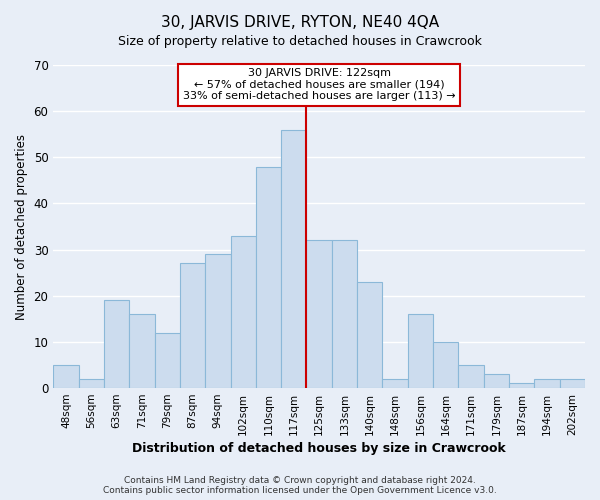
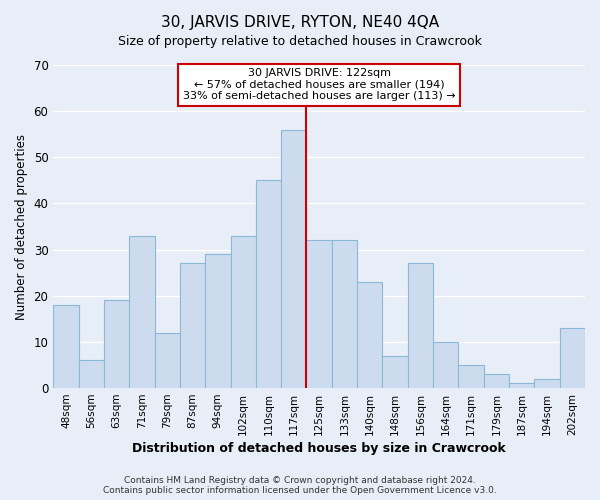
48sqm: 5 -> 18
56sqm: 2 -> 6
71sqm: 16 -> 33
110sqm: 48 -> 45
148sqm: 2 -> 7
156sqm: 16 -> 27
202sqm: 2 -> 13
